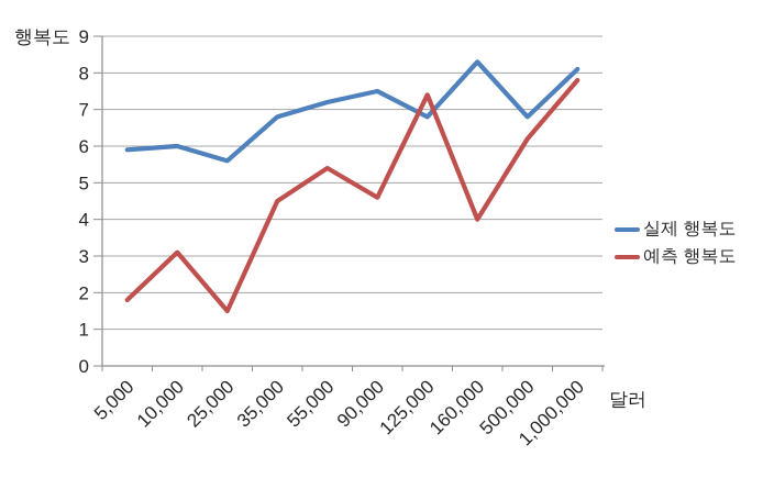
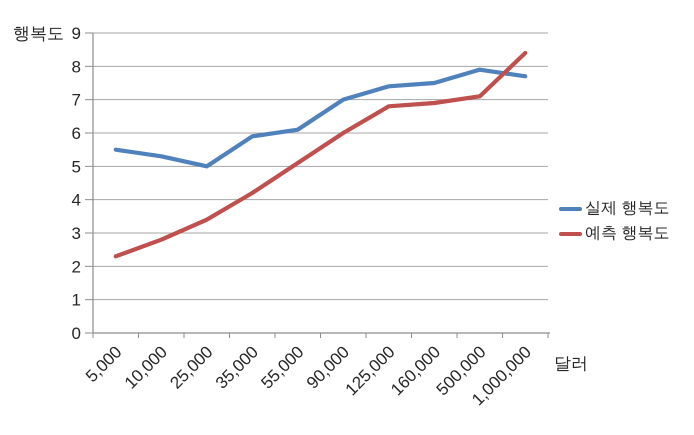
실제 행복도/5,000: 5.9 -> 5.5
예측 행복도/5,000: 1.8 -> 2.3
실제 행복도/10,000: 6.0 -> 5.3
예측 행복도/10,000: 3.1 -> 2.8
실제 행복도/25,000: 5.6 -> 5.0
예측 행복도/25,000: 1.5 -> 3.4
실제 행복도/35,000: 6.8 -> 5.9
예측 행복도/35,000: 4.5 -> 4.2
실제 행복도/55,000: 7.2 -> 6.1
예측 행복도/55,000: 5.4 -> 5.1
실제 행복도/90,000: 7.5 -> 7.0
예측 행복도/90,000: 4.6 -> 6.0
실제 행복도/125,000: 6.8 -> 7.4
예측 행복도/125,000: 7.4 -> 6.8
실제 행복도/160,000: 8.3 -> 7.5
예측 행복도/160,000: 4.0 -> 6.9
실제 행복도/500,000: 6.8 -> 7.9
예측 행복도/500,000: 6.2 -> 7.1
실제 행복도/1,000,000: 8.1 -> 7.7
예측 행복도/1,000,000: 7.8 -> 8.4
